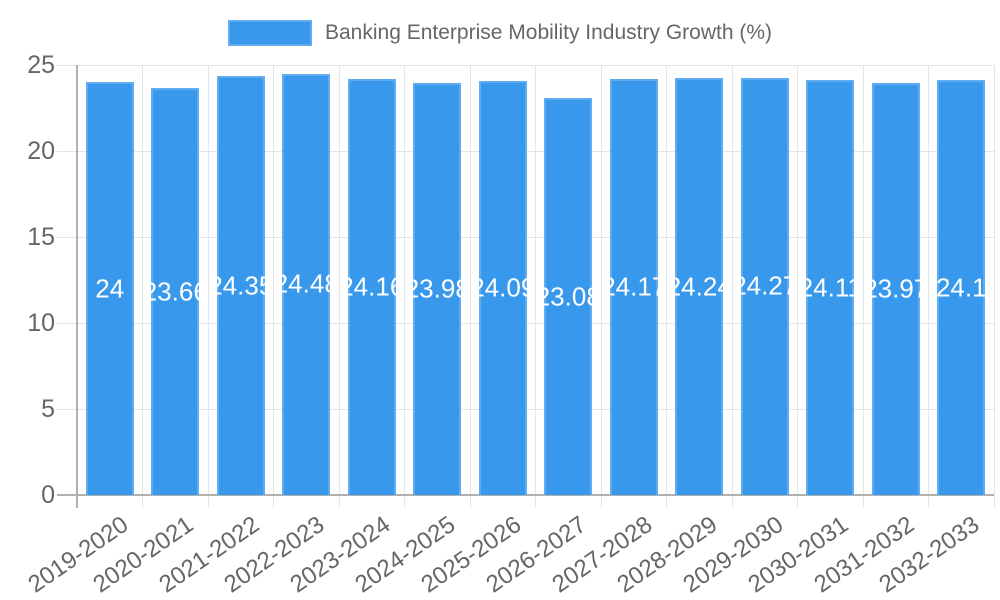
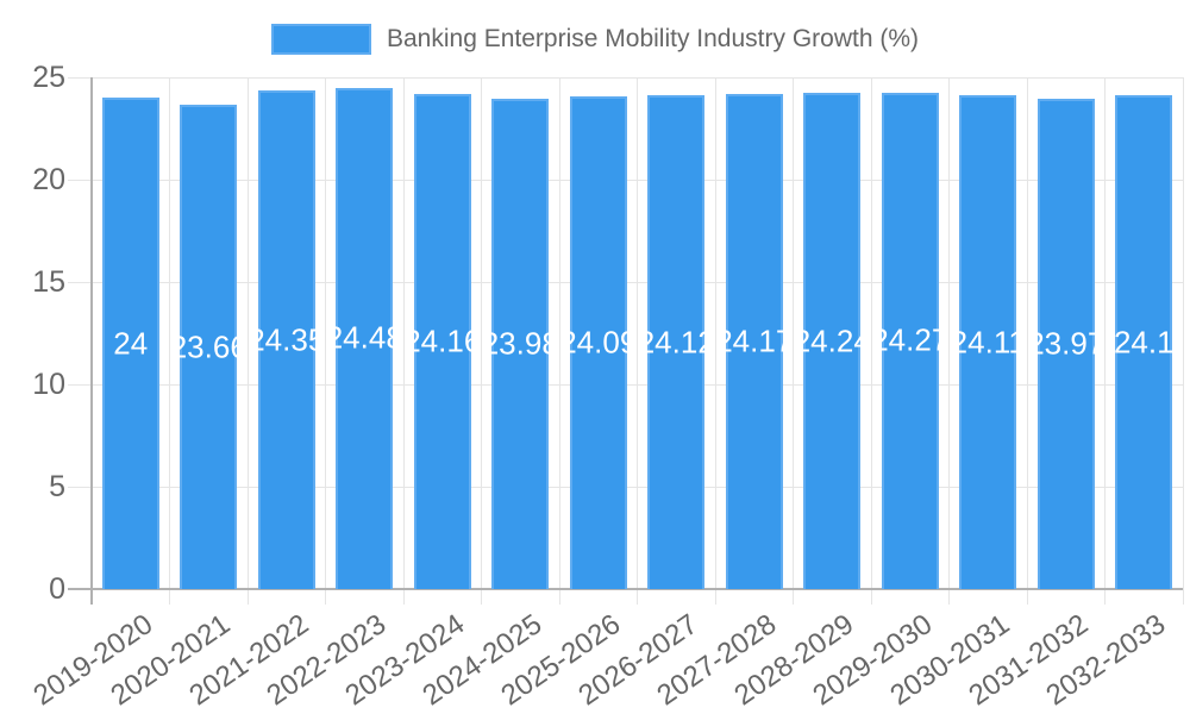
2026-2027: 23.08 -> 24.12
